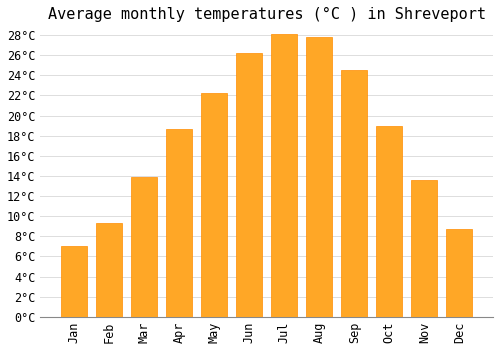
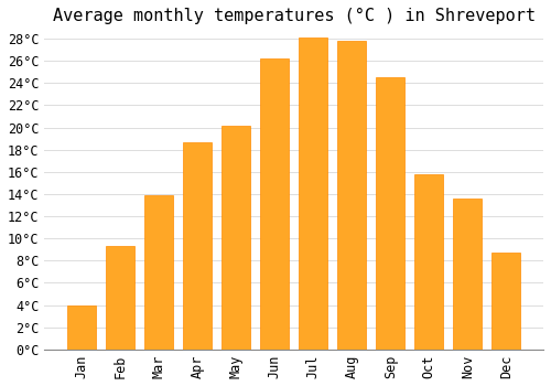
Jan: 7.0°C -> 4.0°C
May: 22.2°C -> 20.2°C
Oct: 19.0°C -> 15.8°C
